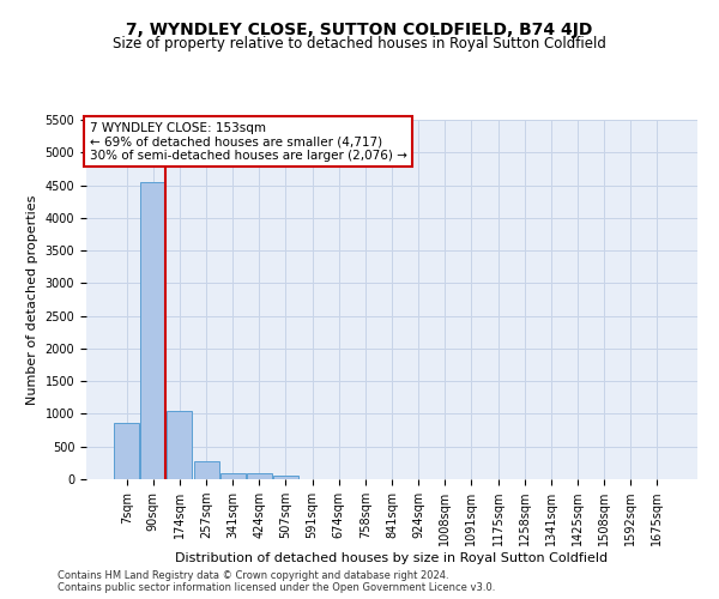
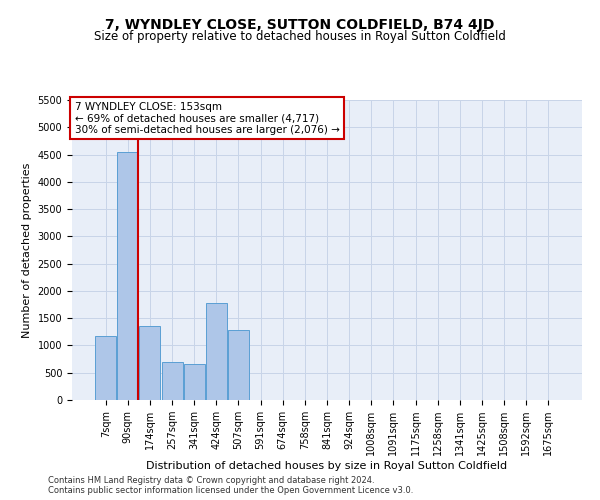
7sqm: 870 -> 1180
174sqm: 1050 -> 1360
257sqm: 280 -> 700
341sqm: 90 -> 660
424sqm: 90 -> 1780
507sqm: 60 -> 1280
